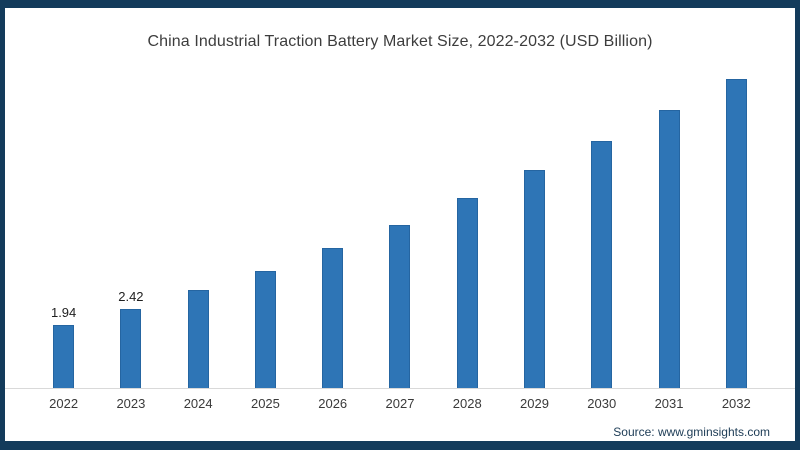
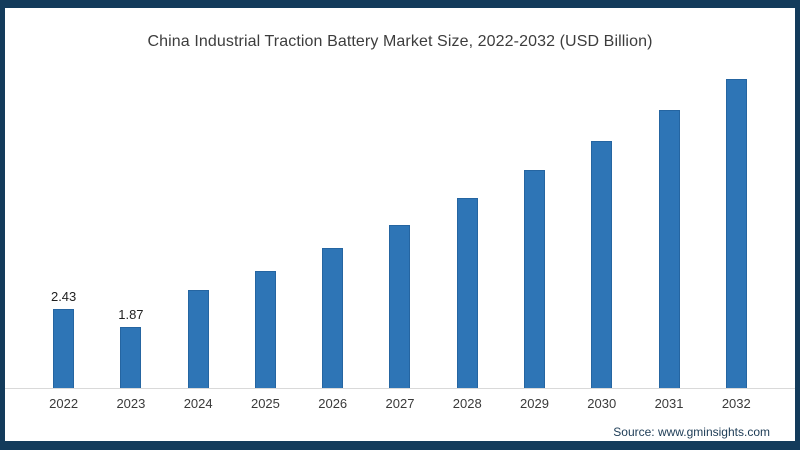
2022: 1.94 -> 2.43
2023: 2.42 -> 1.87
